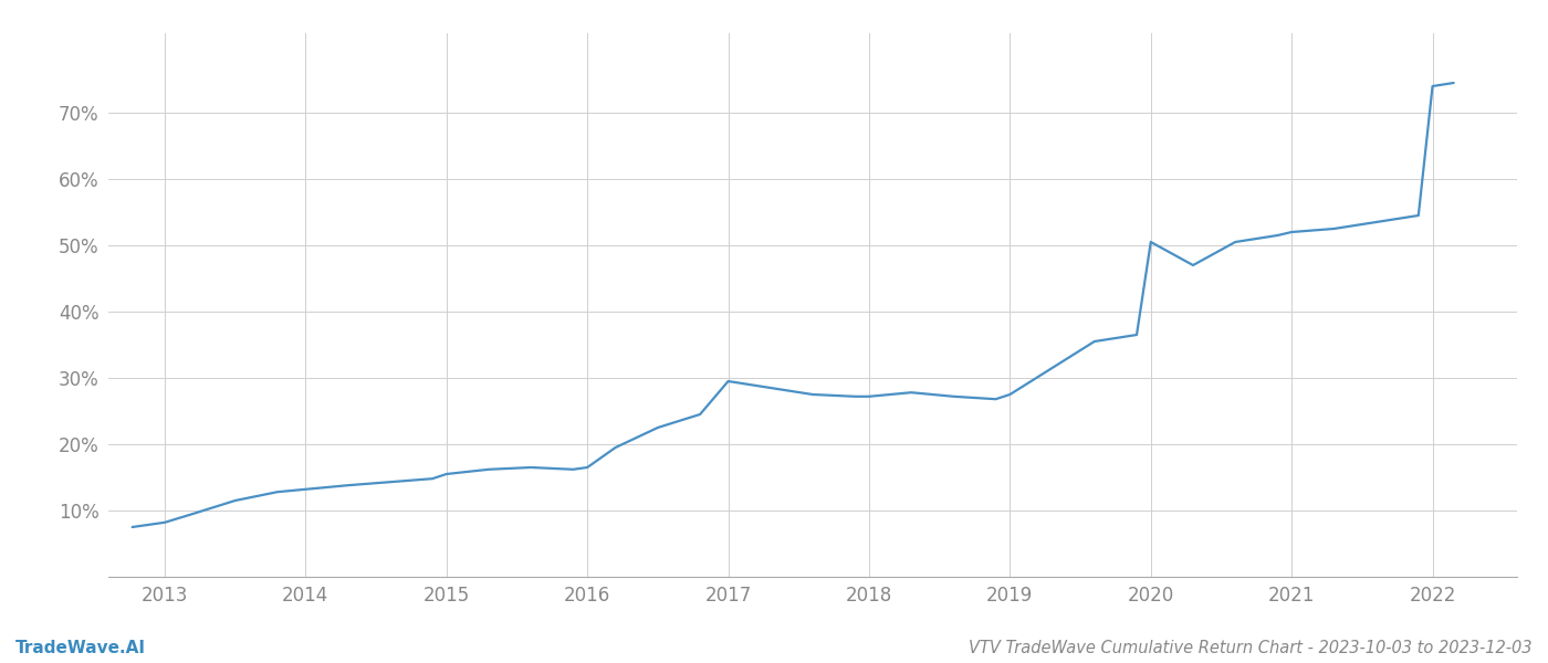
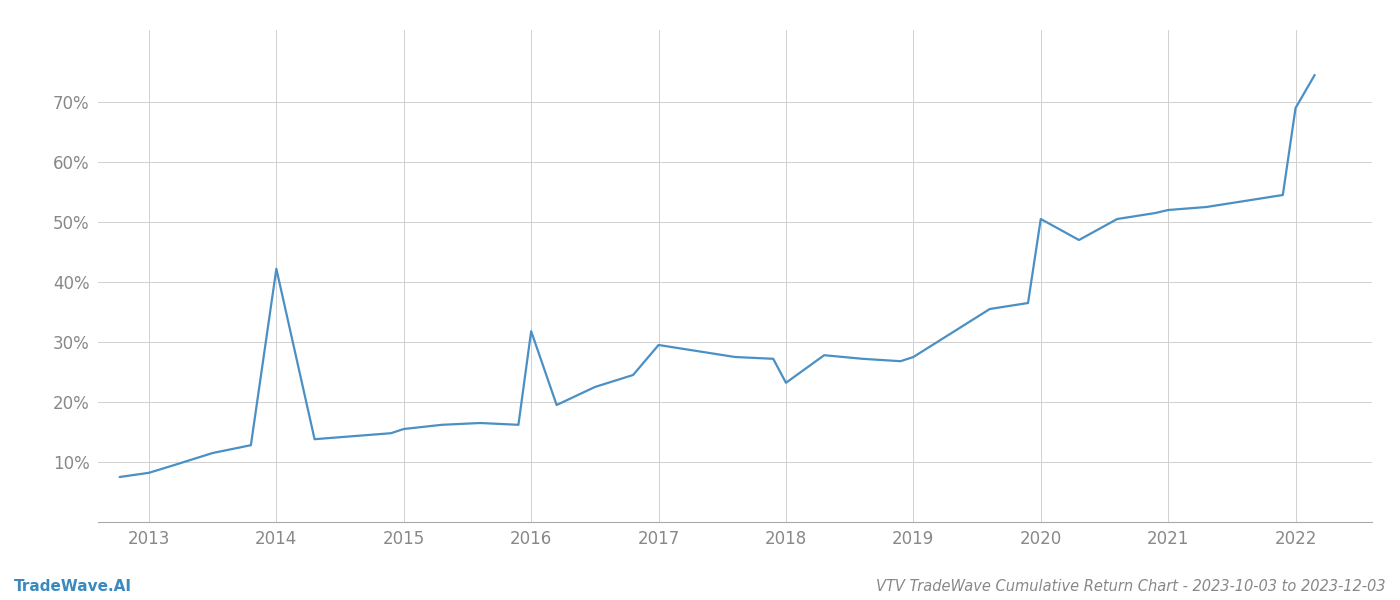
2014: 13.2% -> 42.2%
2016: 16.5% -> 31.8%
2018: 27.2% -> 23.2%
2022: 74.0% -> 69.0%
